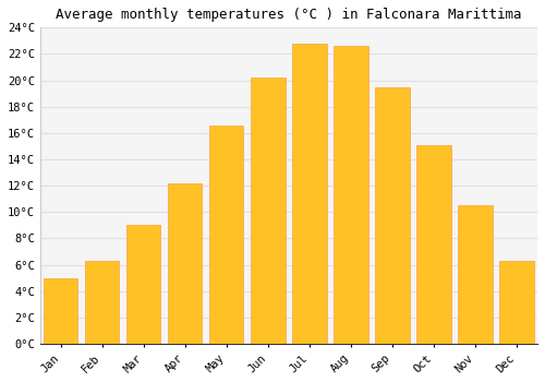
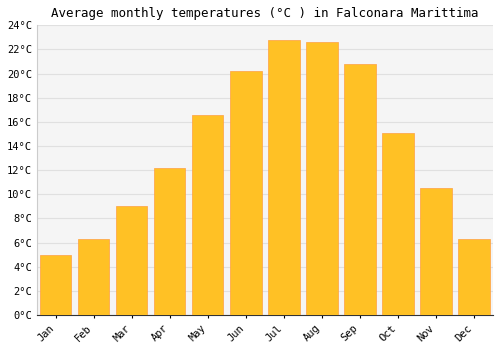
Sep: 19.5°C -> 20.8°C
